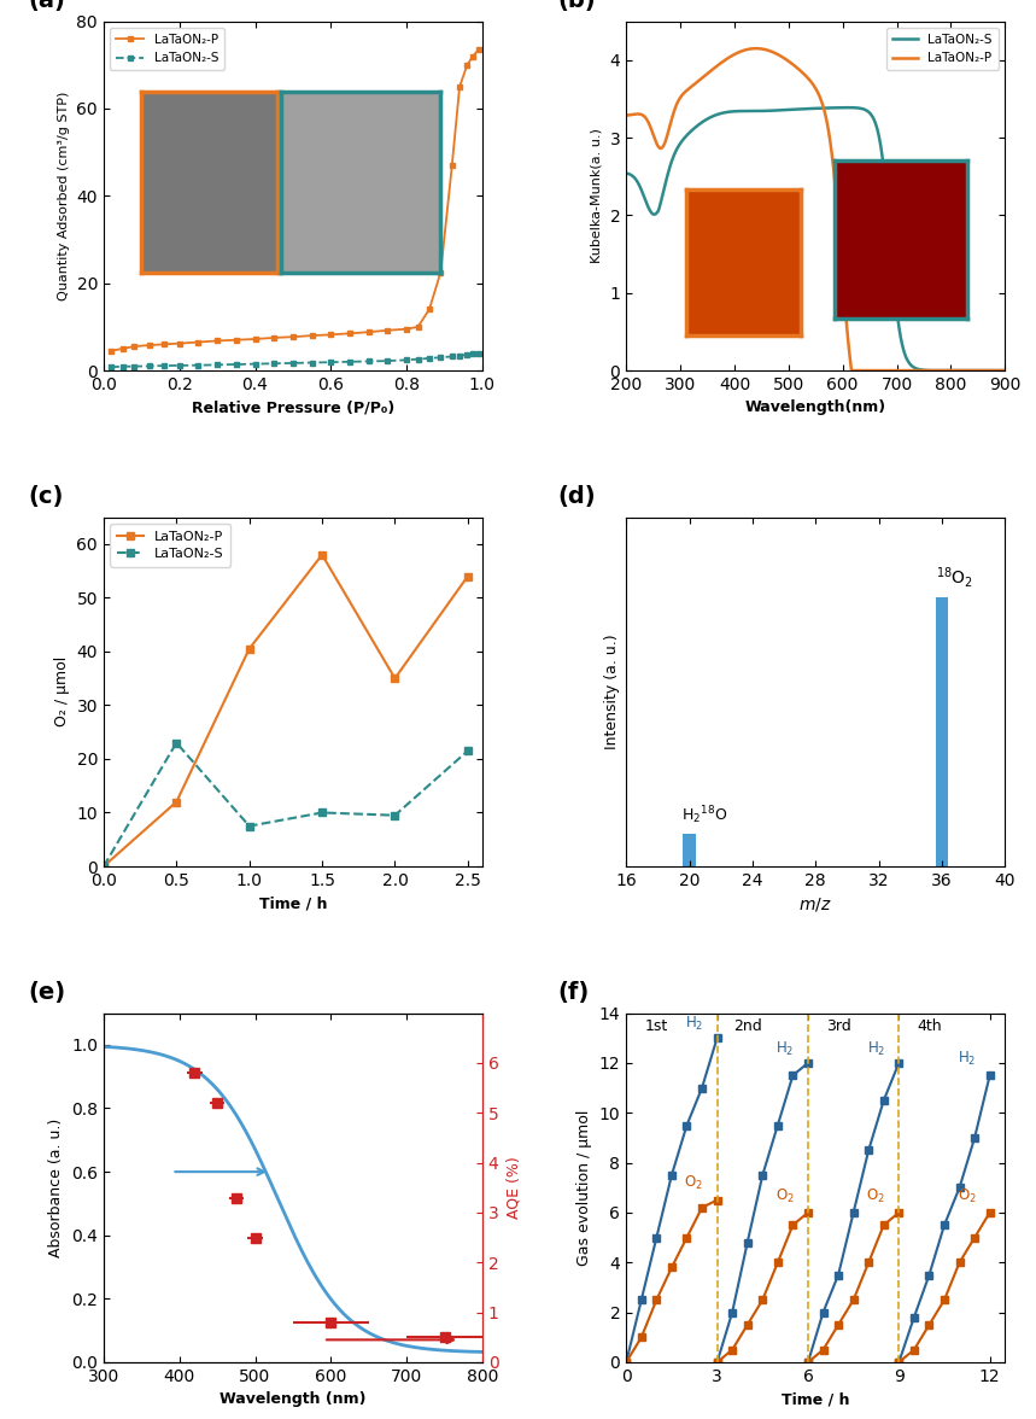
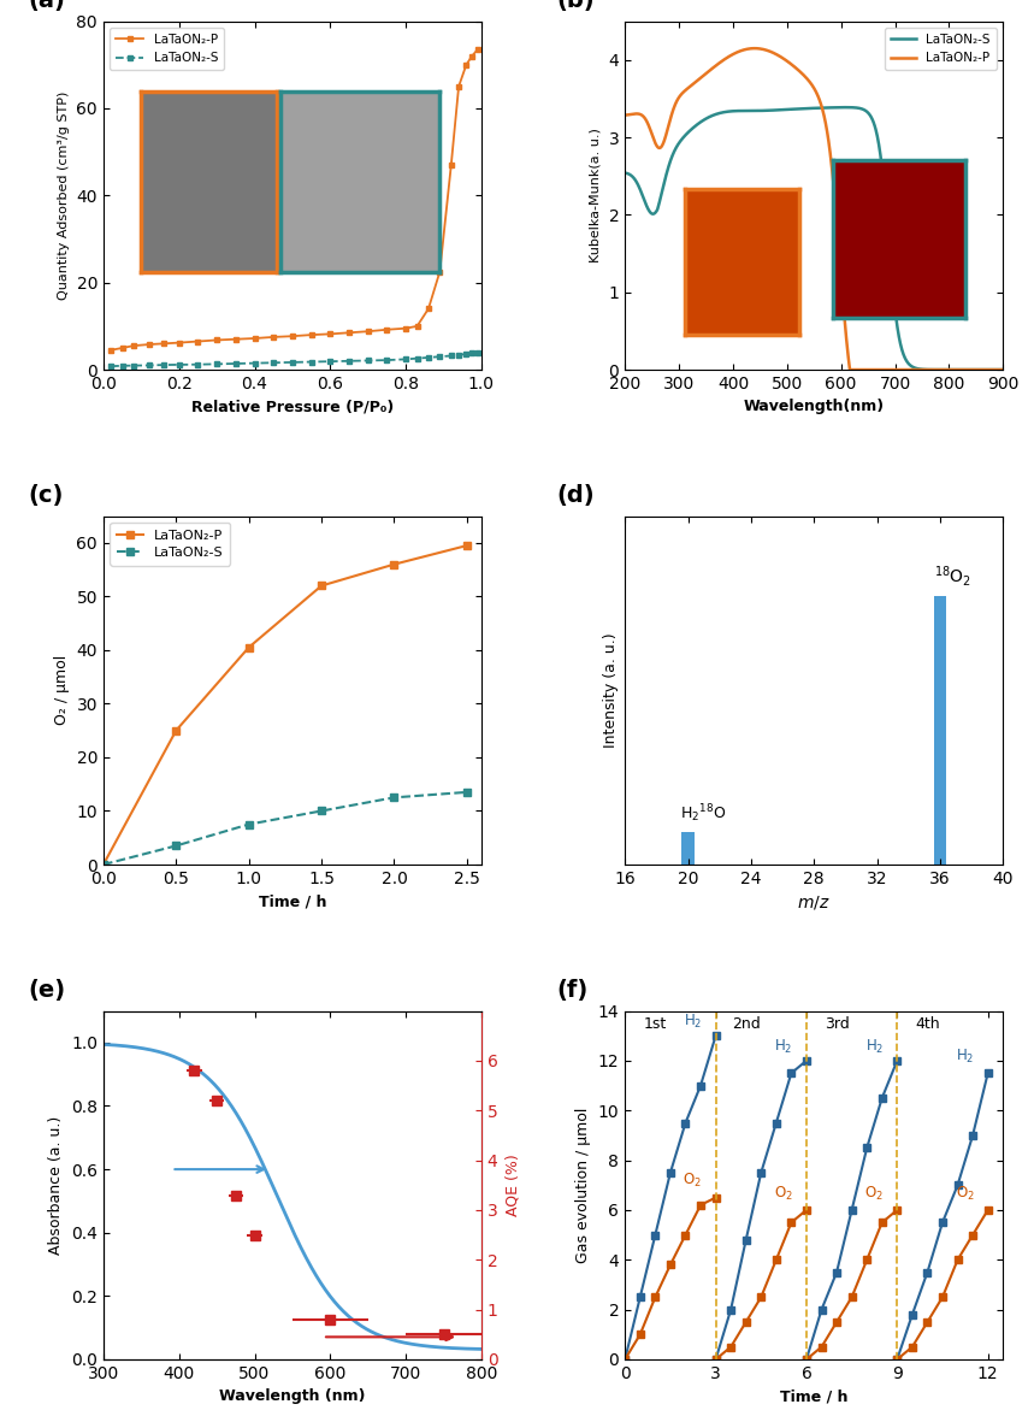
LaTaON₂-P/0.5: 12.0 -> 25.0
LaTaON₂-S/0.5: 23.0 -> 3.5
LaTaON₂-P/1.5: 58.0 -> 52.0
LaTaON₂-P/2.0: 35.0 -> 56.0
LaTaON₂-S/2.0: 9.5 -> 12.5
LaTaON₂-P/2.5: 54.0 -> 59.5
LaTaON₂-S/2.5: 21.5 -> 13.5
